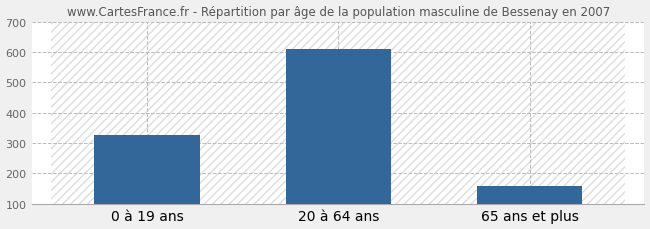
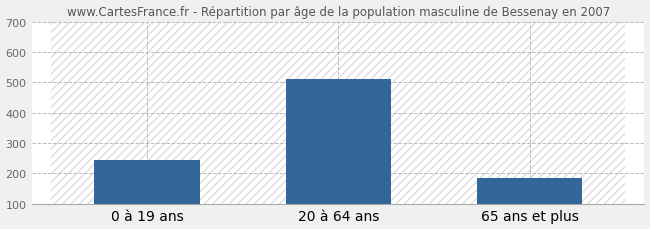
0 à 19 ans: 325 -> 245
20 à 64 ans: 608 -> 510
65 ans et plus: 158 -> 185
